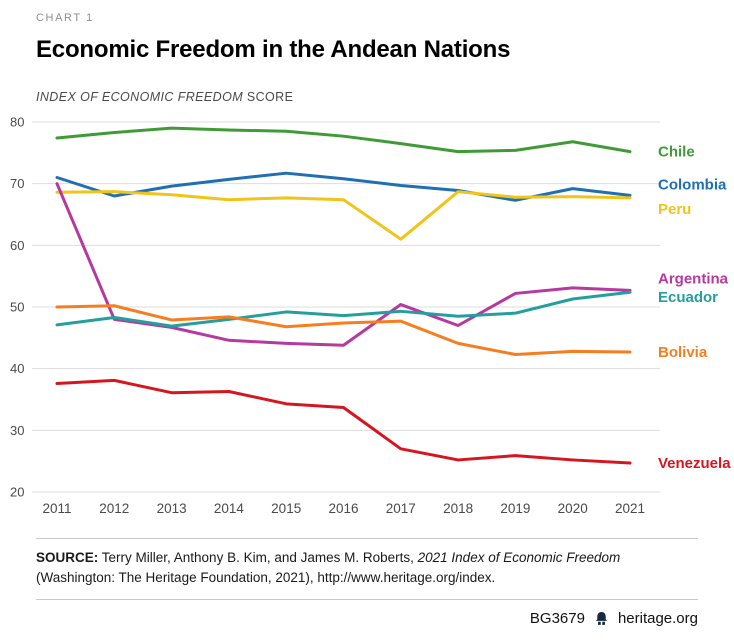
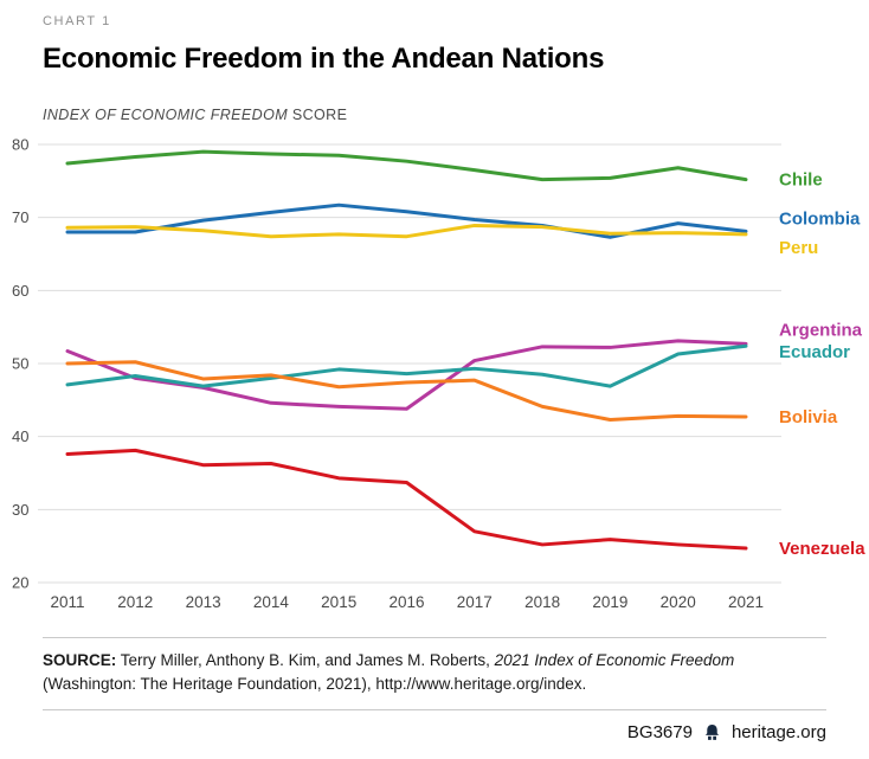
Colombia/2011: 71 -> 68
Argentina/2011: 70 -> 52
Peru/2017: 61 -> 69
Argentina/2018: 47 -> 52
Ecuador/2019: 49 -> 47
